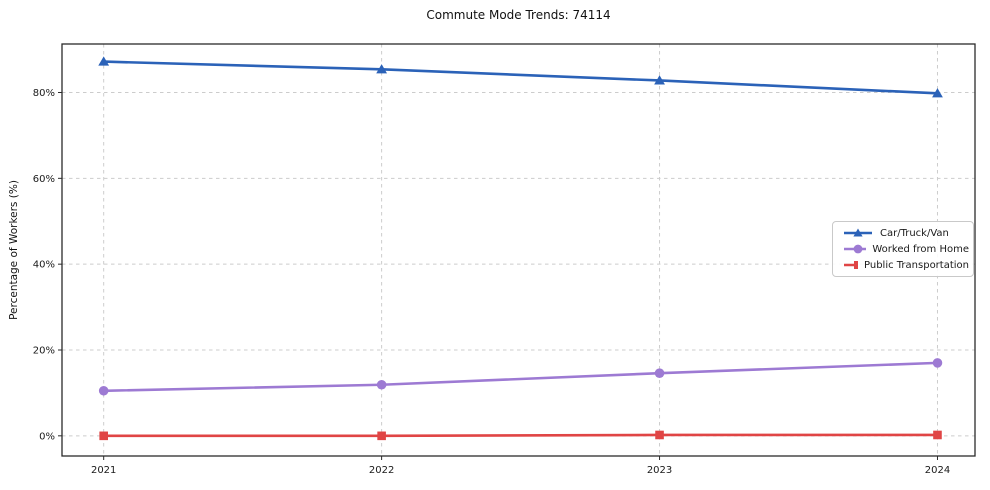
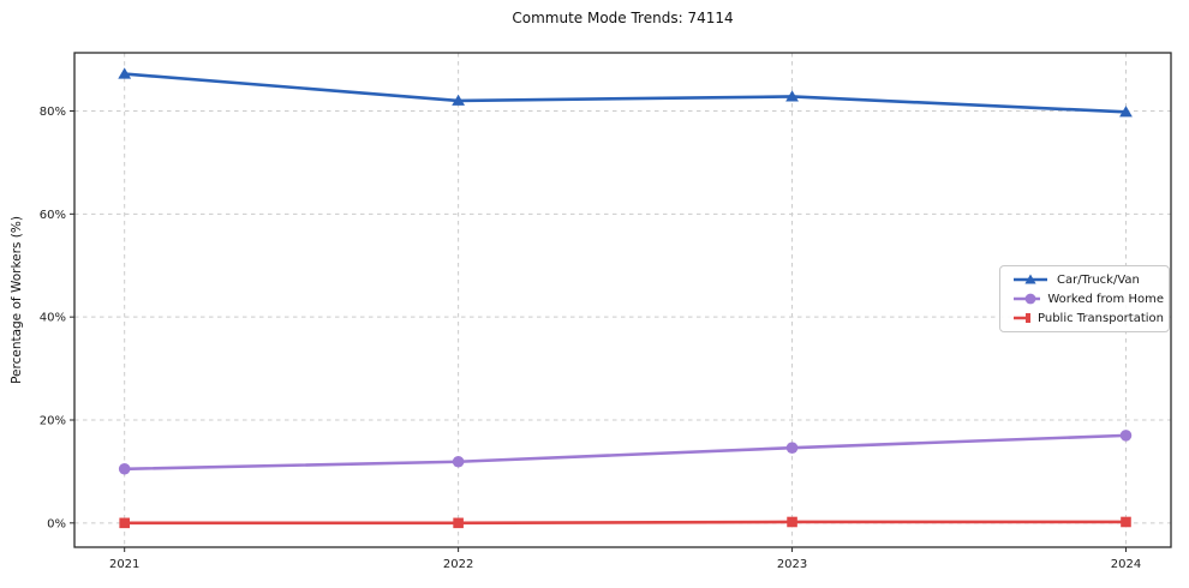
Car/Truck/Van/2022: 85% -> 82%
